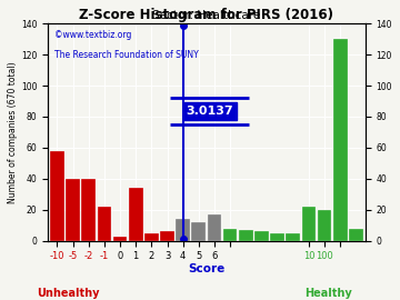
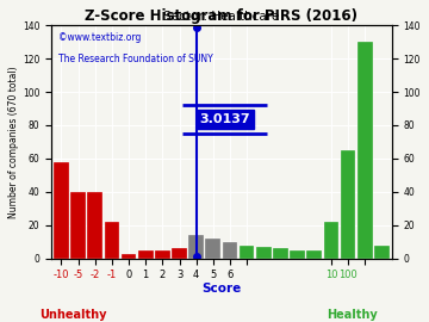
1: 34 -> 5
6: 17 -> 10
100: 20 -> 65
